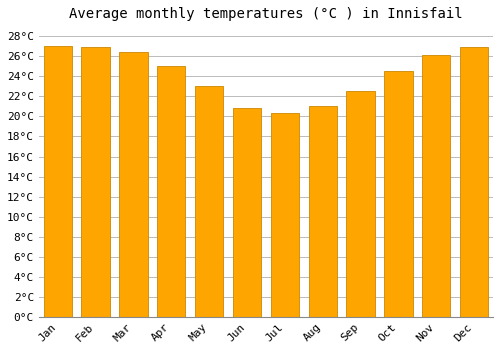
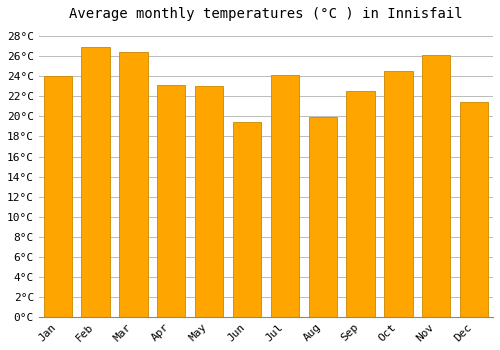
Jan: 27.0°C -> 24.0°C
Apr: 25.0°C -> 23.1°C
Jun: 20.8°C -> 19.4°C
Jul: 20.3°C -> 24.1°C
Aug: 21.0°C -> 19.9°C
Dec: 26.9°C -> 21.4°C
